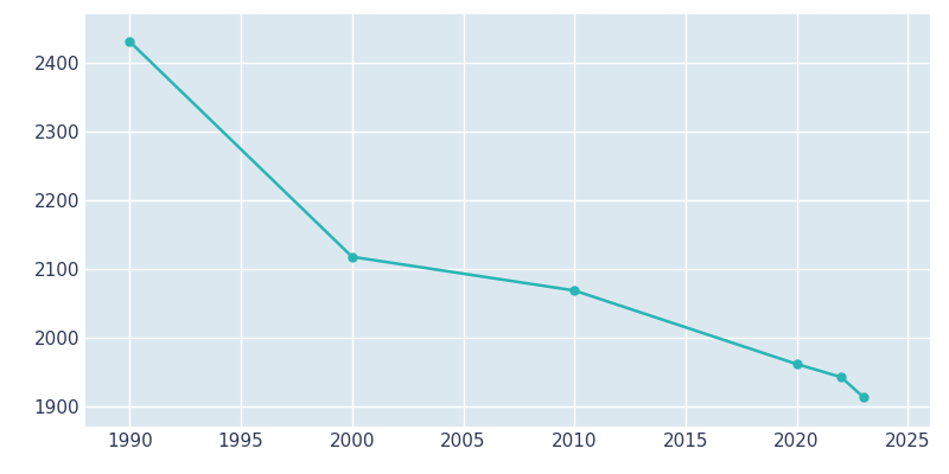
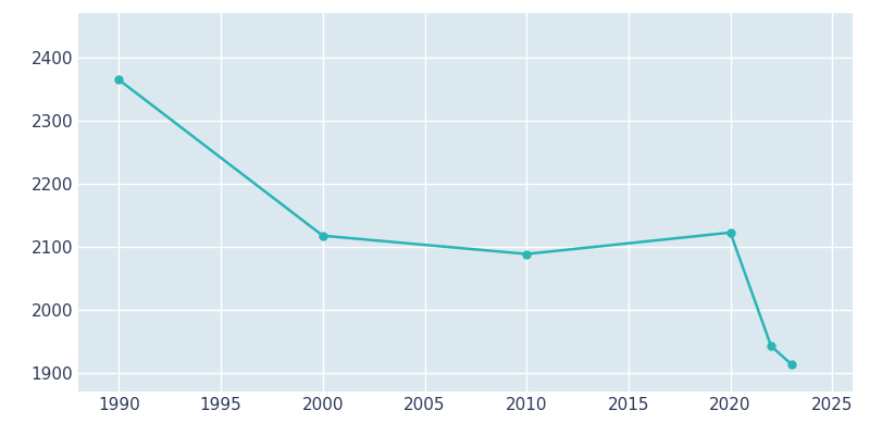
1990: 2430 -> 2364
2010: 2068 -> 2088
2020: 1961 -> 2122
